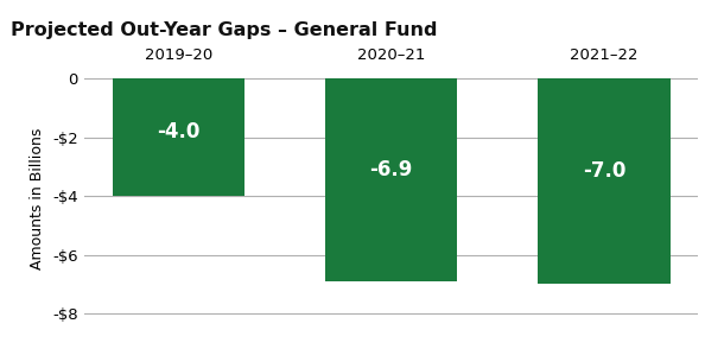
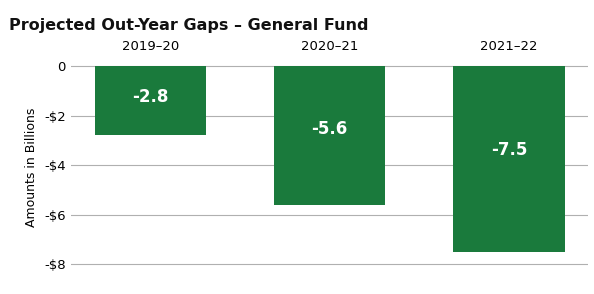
2019–20: -4.0 -> -2.8
2020–21: -6.9 -> -5.6
2021–22: -7.0 -> -7.5
